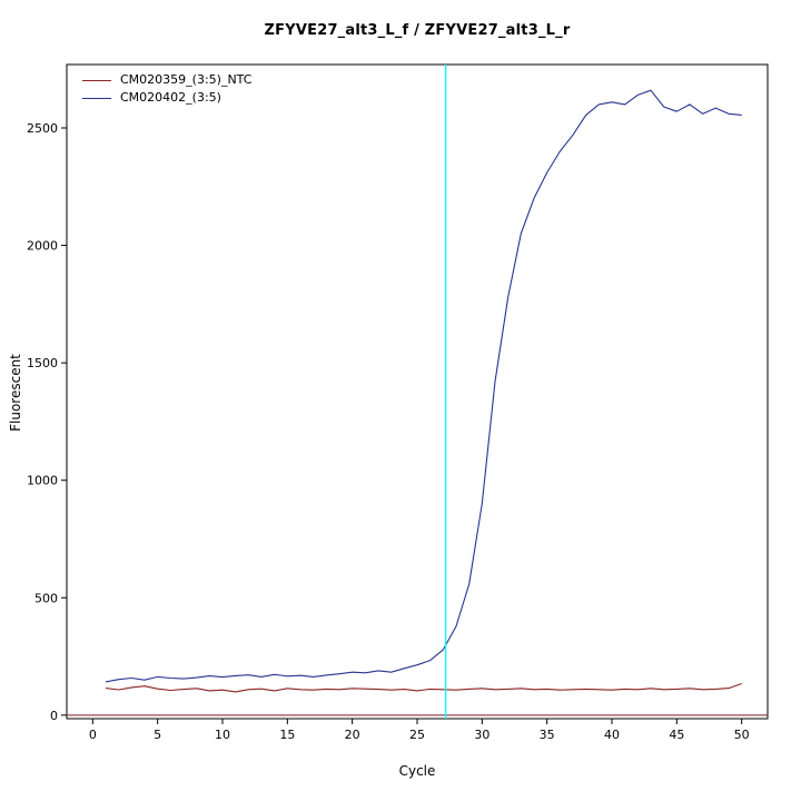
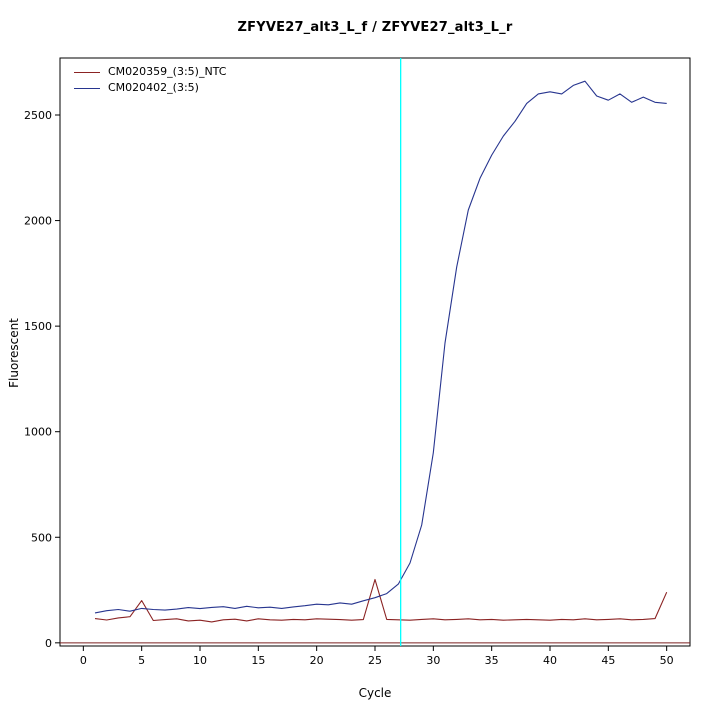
CM020359_(3:5)_NTC/5: 110 -> 200
CM020359_(3:5)_NTC/25: 100 -> 300
CM020359_(3:5)_NTC/50: 130 -> 240
